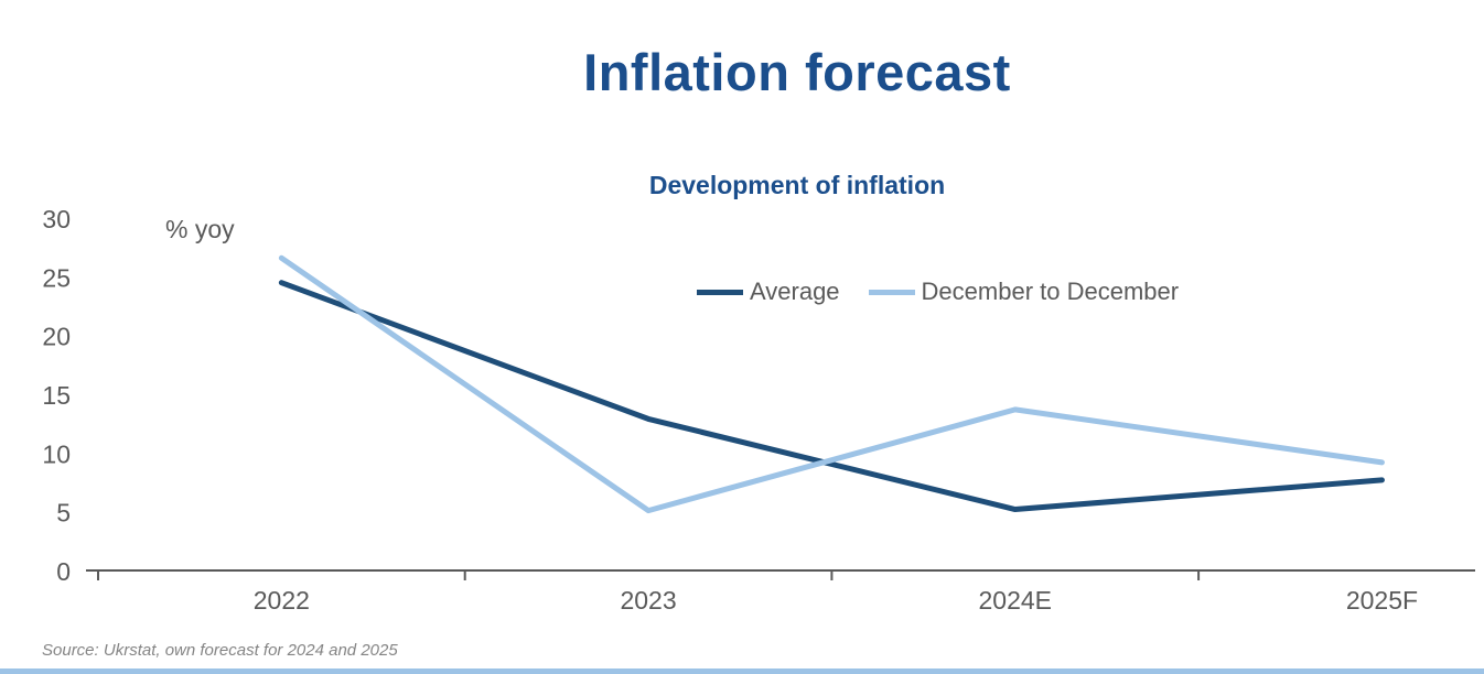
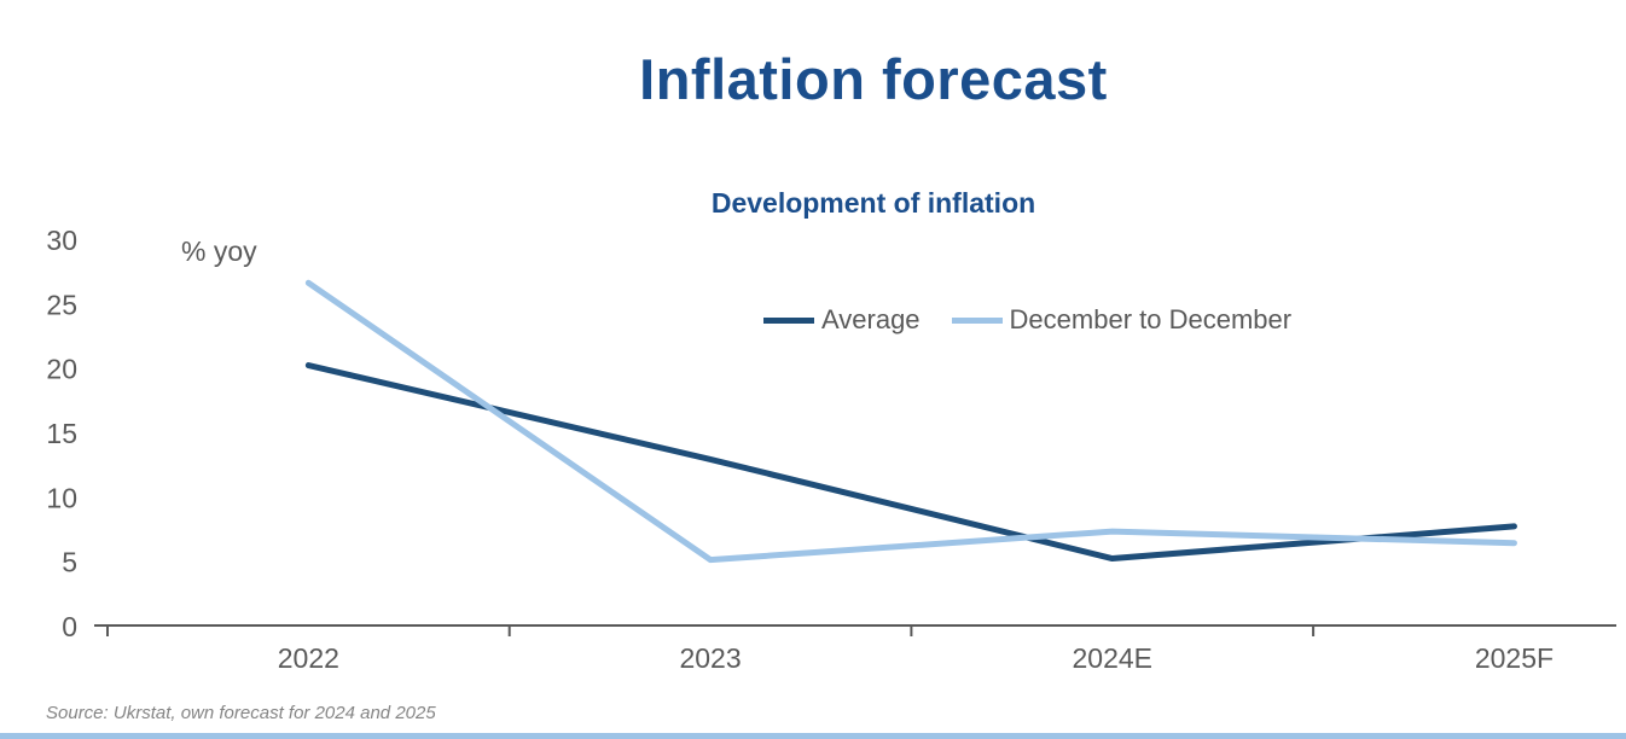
Average/2022: 24.5 -> 20.2
December to December/2024E: 13.7 -> 7.3
December to December/2025F: 9.2 -> 6.4
